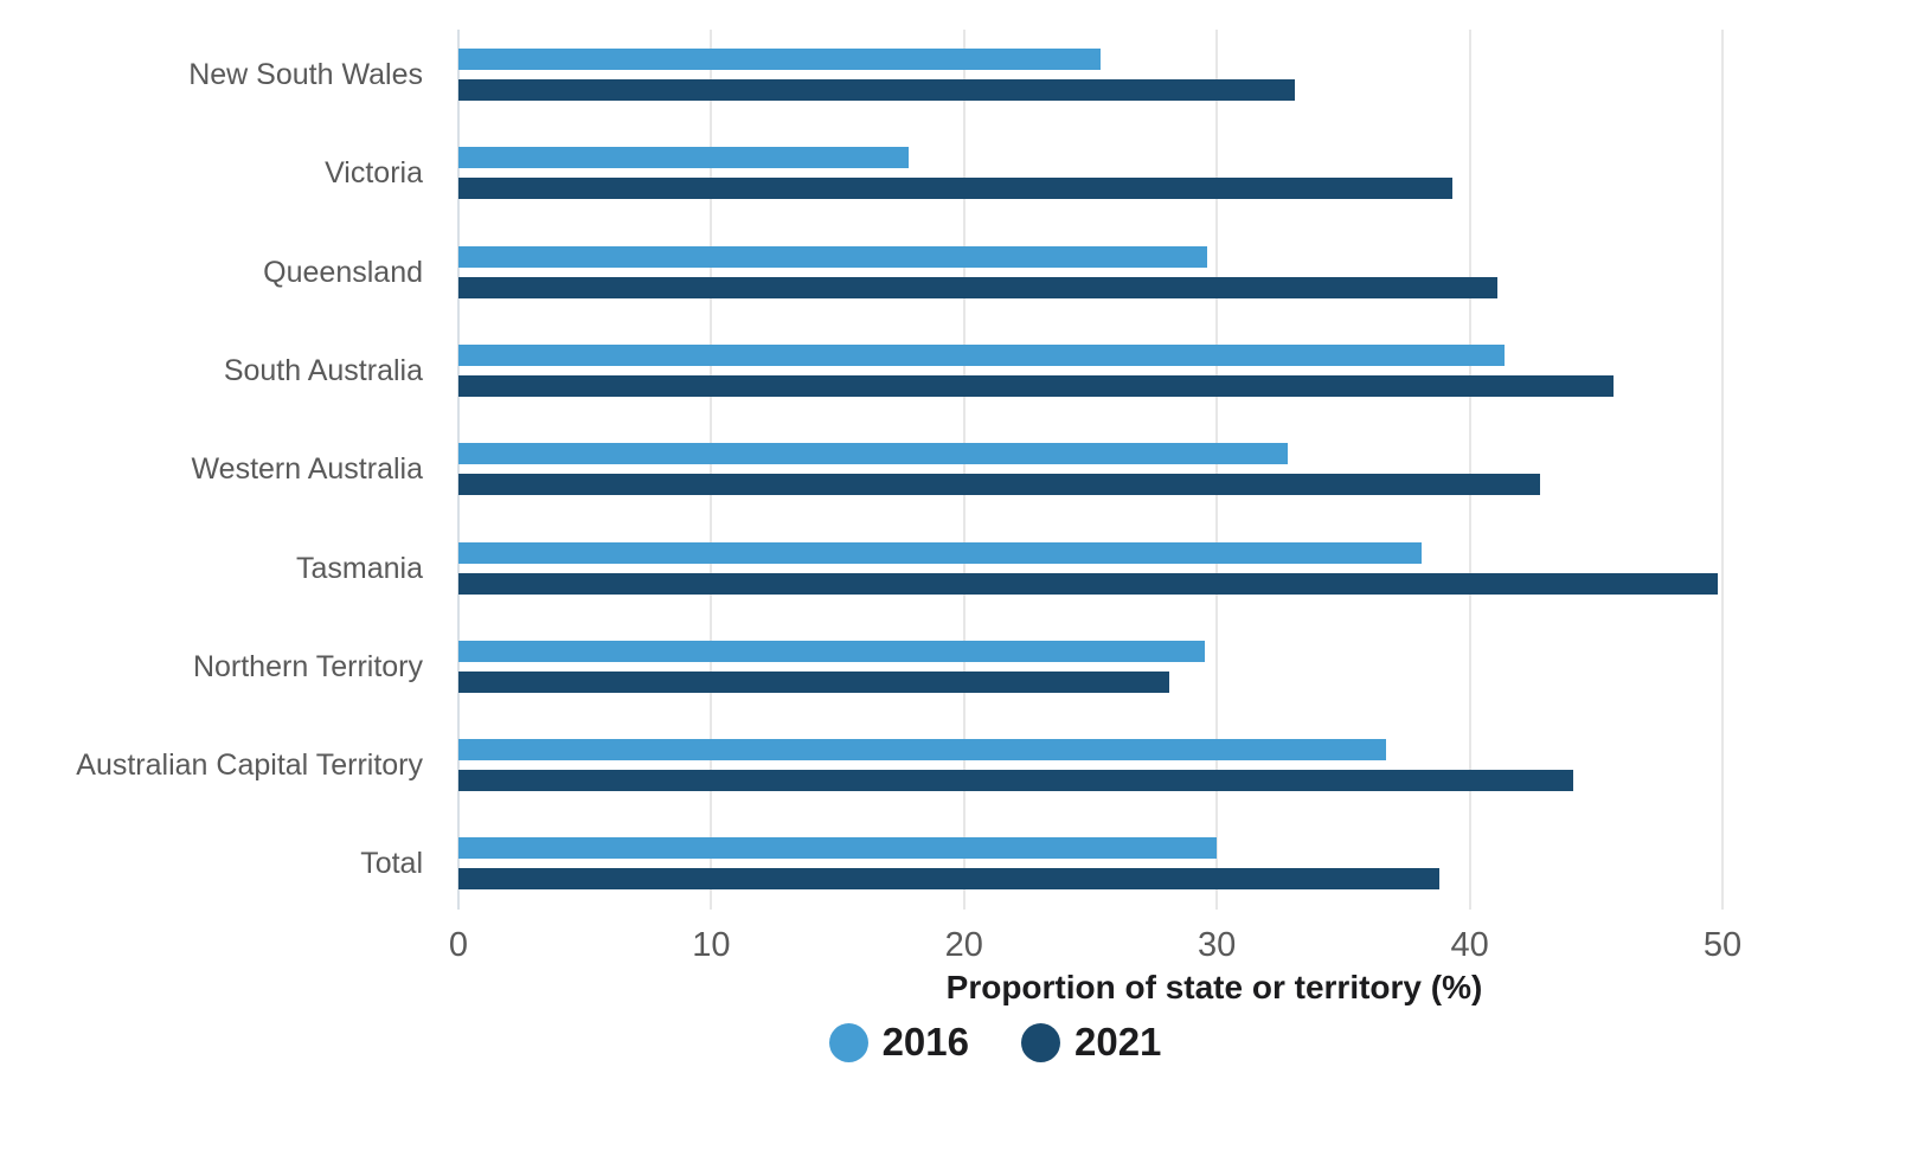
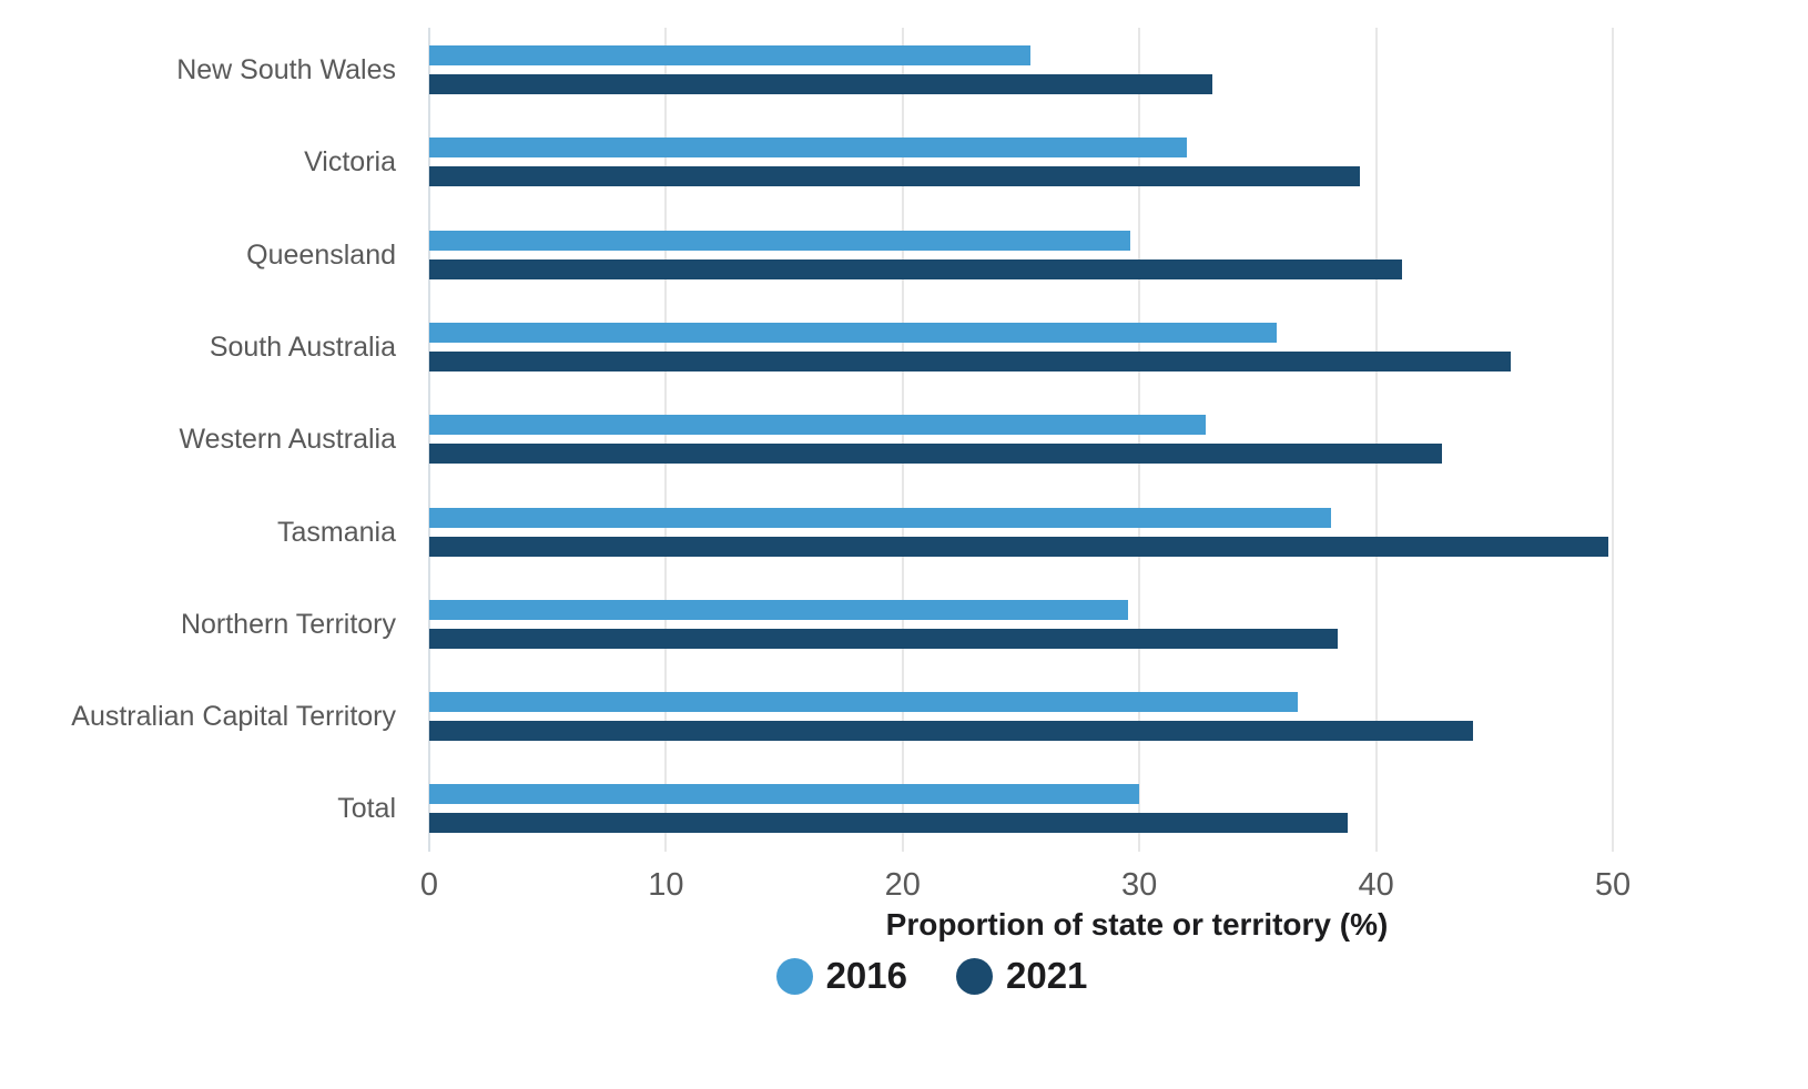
2016/Victoria: 17.8 -> 32.0
2016/South Australia: 41.4 -> 35.8
2021/Northern Territory: 28.1 -> 38.4
